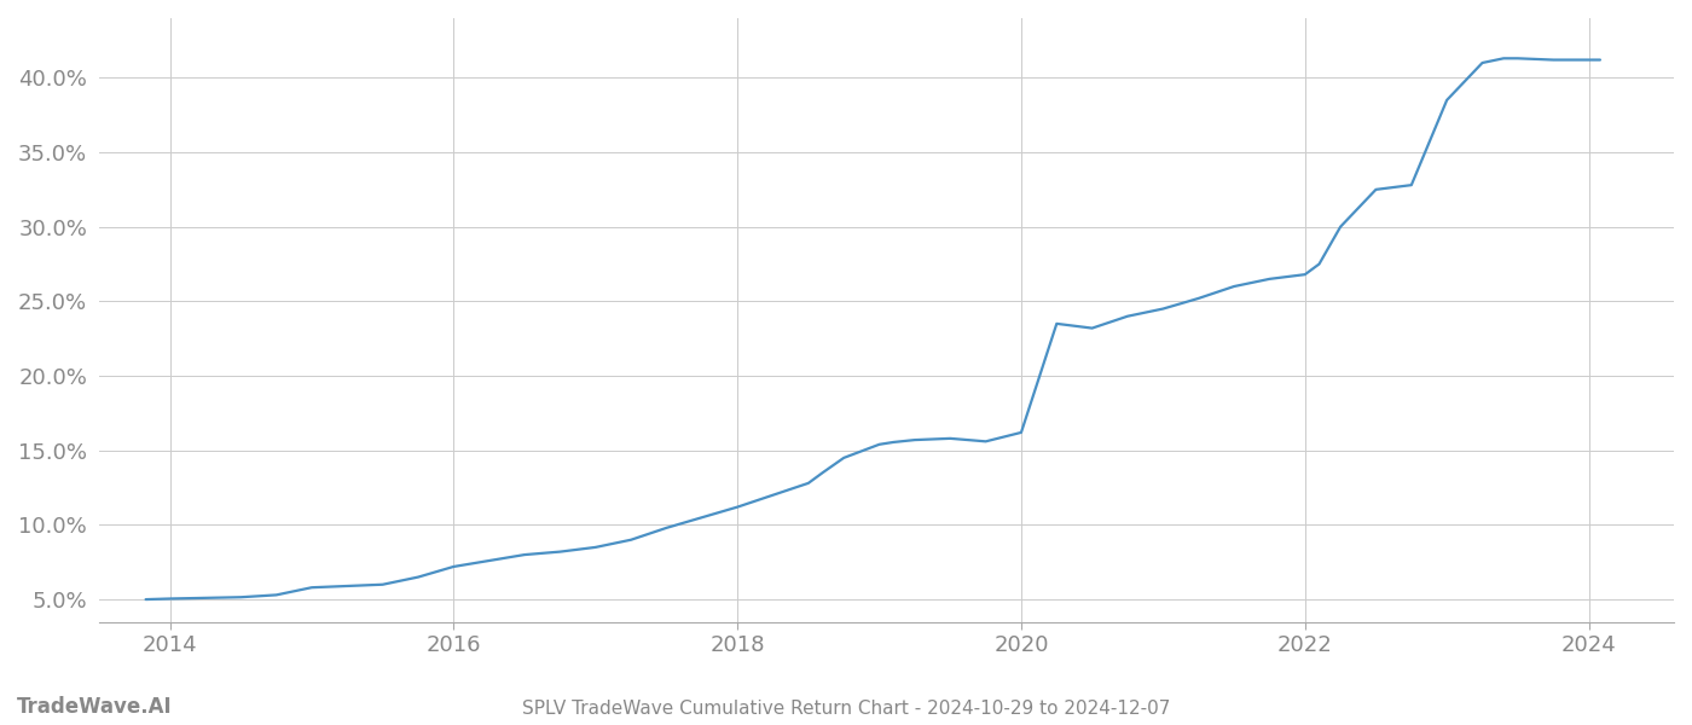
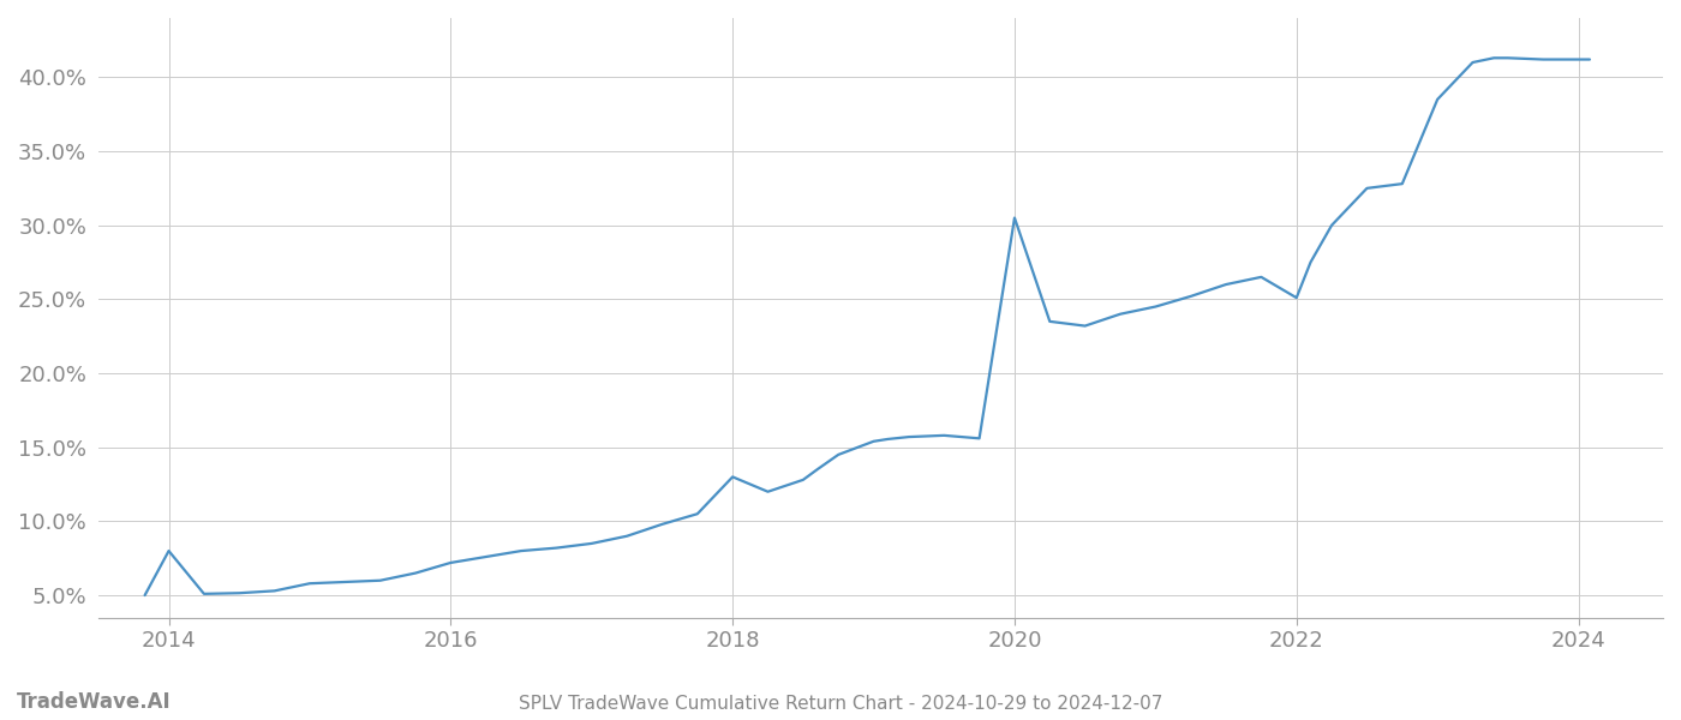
2014: 5.0% -> 8.0%
2018: 11.2% -> 13.0%
2020: 16.2% -> 30.5%
2022: 26.8% -> 25.1%
